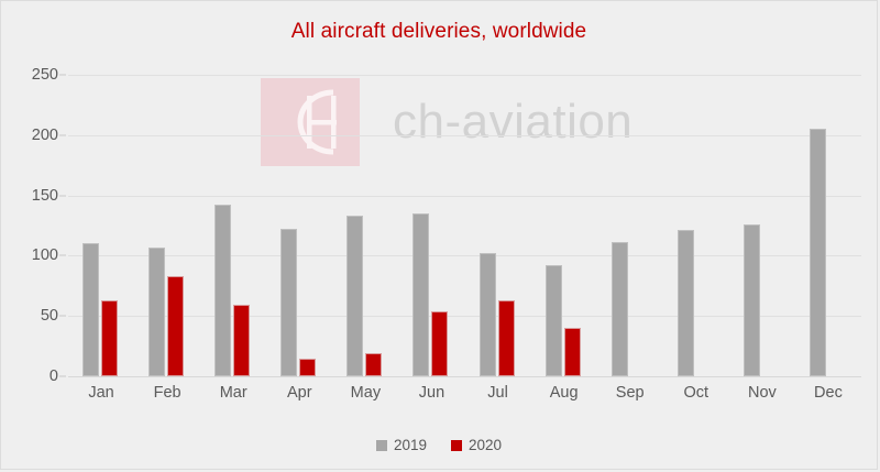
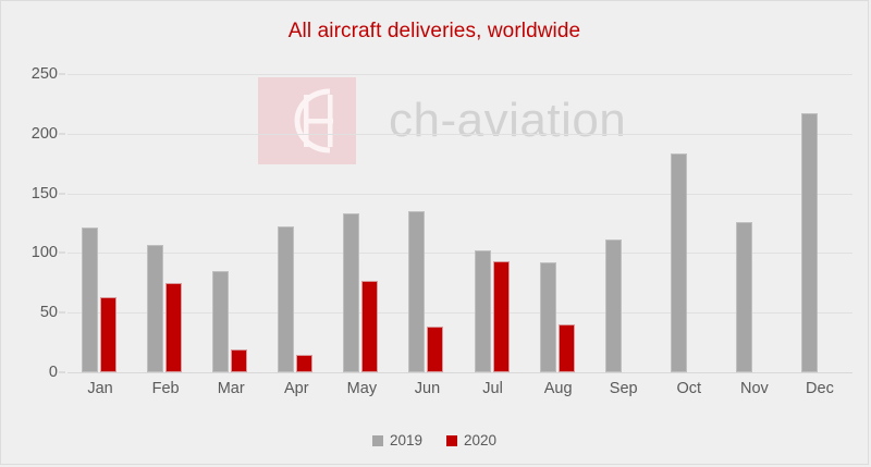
2019/Jan: 110 -> 121
2020/Feb: 83 -> 75
2019/Mar: 142 -> 85
2020/Mar: 59 -> 19
2020/May: 19 -> 77
2020/Jun: 54 -> 38
2020/Jul: 63 -> 93
2019/Oct: 121 -> 183
2019/Dec: 205 -> 217
